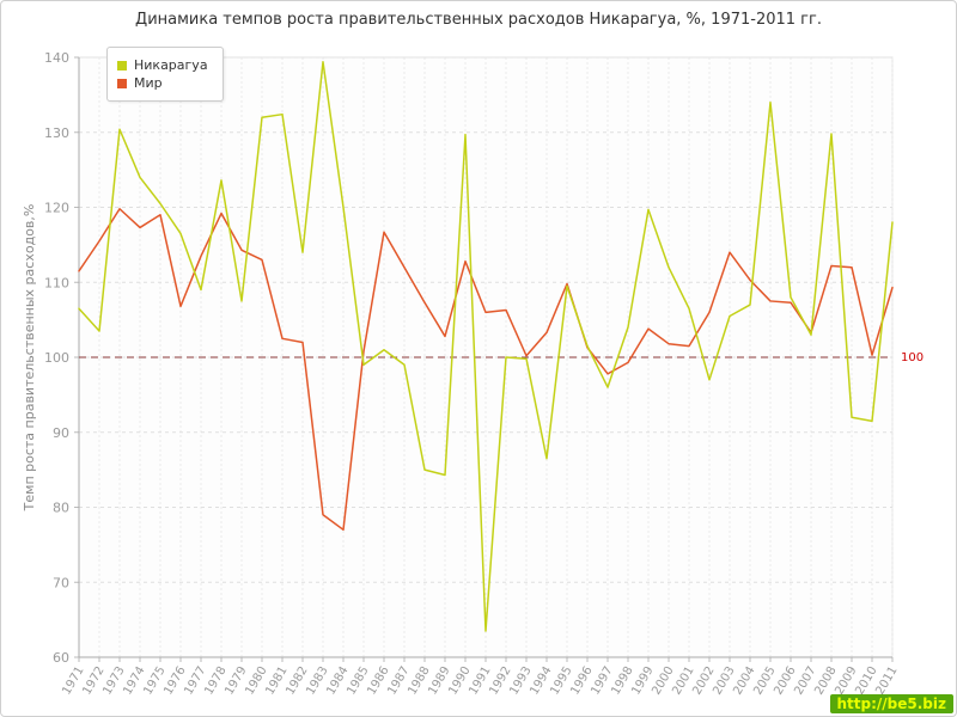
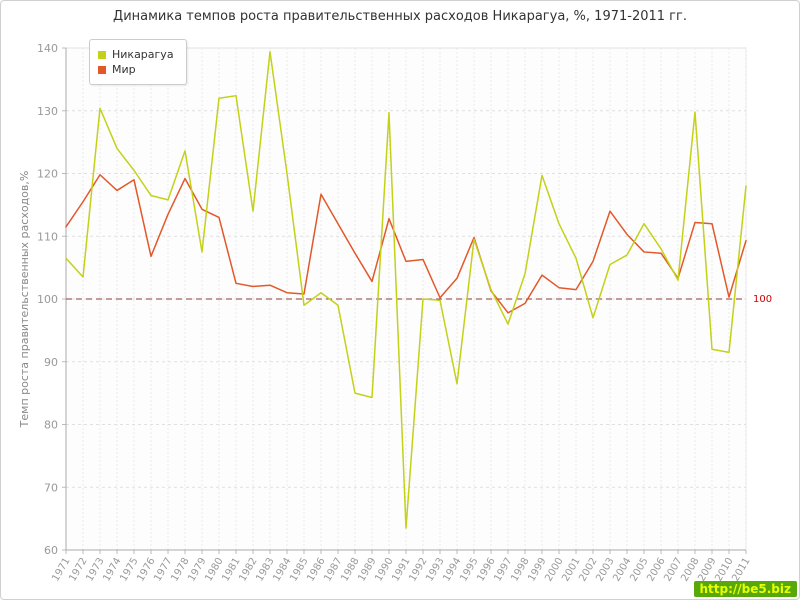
Никарагуа/1977: 109 -> 116
Мир/1983: 79 -> 102
Мир/1984: 77 -> 101
Никарагуа/2005: 134 -> 112
